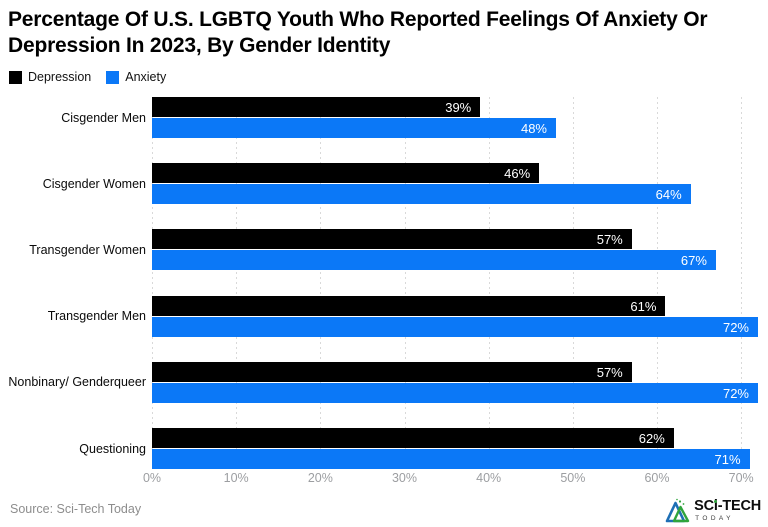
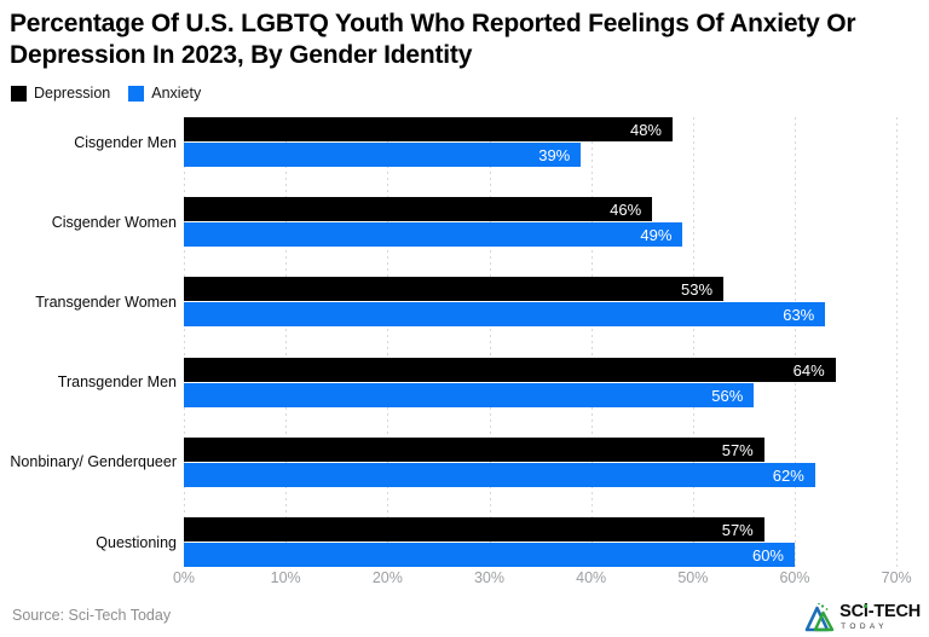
Depression/Cisgender Men: 39% -> 48%
Anxiety/Cisgender Men: 48% -> 39%
Anxiety/Cisgender Women: 64% -> 49%
Depression/Transgender Women: 57% -> 53%
Anxiety/Transgender Women: 67% -> 63%
Depression/Transgender Men: 61% -> 64%
Anxiety/Transgender Men: 72% -> 56%
Anxiety/Nonbinary/ Genderqueer: 72% -> 62%
Depression/Questioning: 62% -> 57%
Anxiety/Questioning: 71% -> 60%
